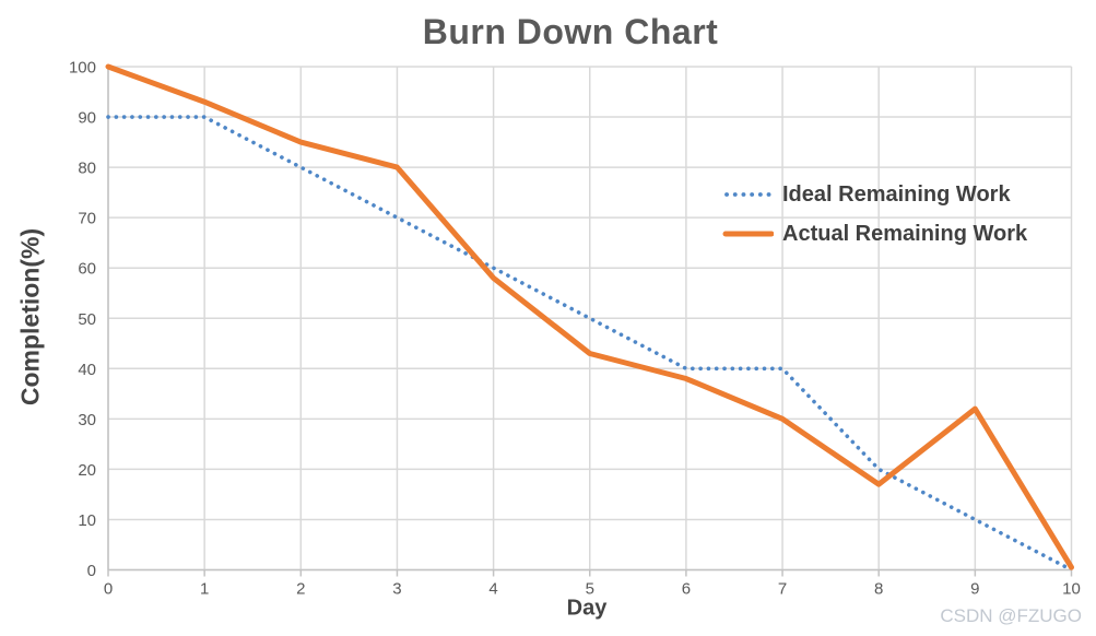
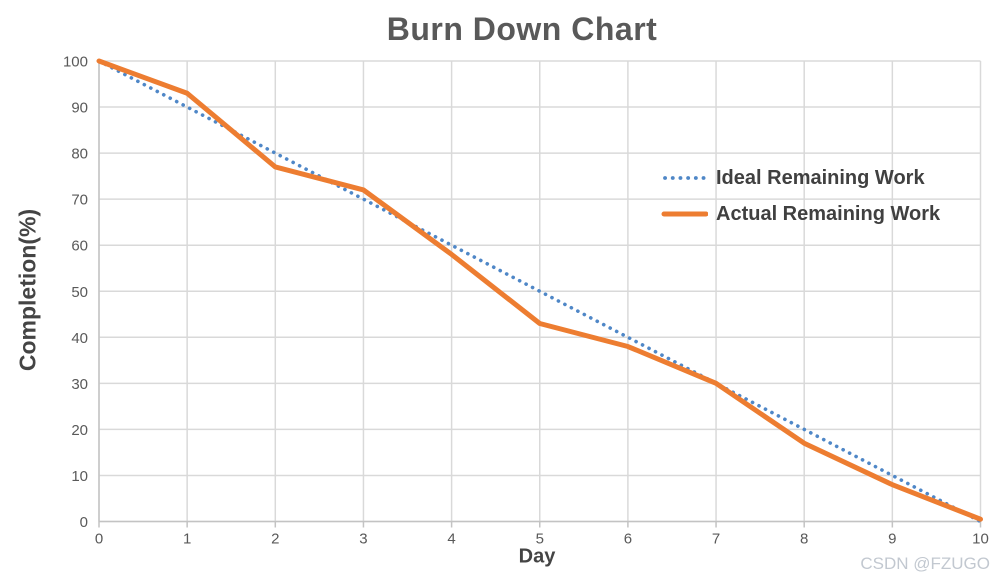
Ideal Remaining Work/0: 90 -> 100
Actual Remaining Work/2: 85 -> 77
Actual Remaining Work/3: 80 -> 72
Ideal Remaining Work/7: 40 -> 30
Actual Remaining Work/9: 32 -> 8
